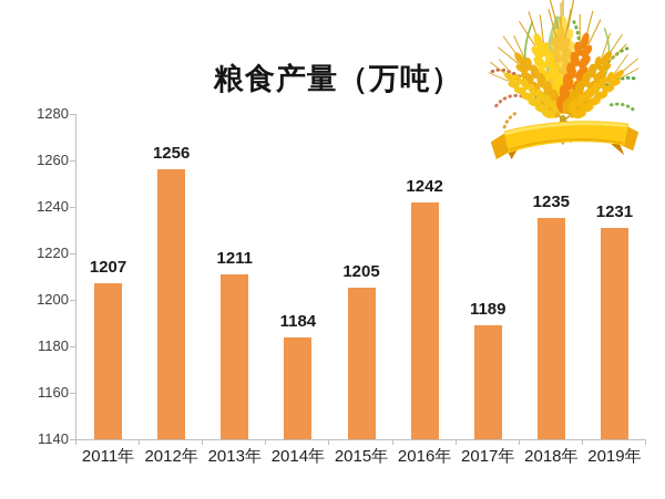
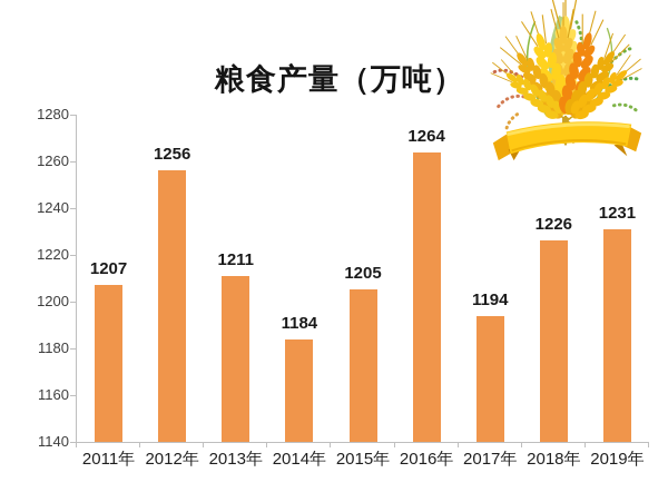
2016年: 1242 -> 1264
2017年: 1189 -> 1194
2018年: 1235 -> 1226
